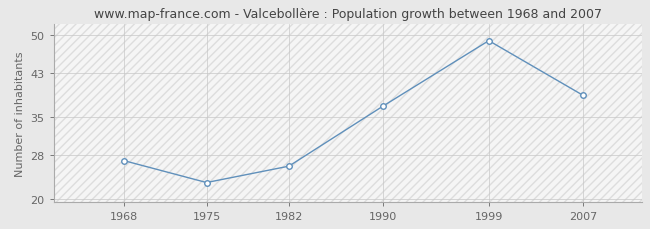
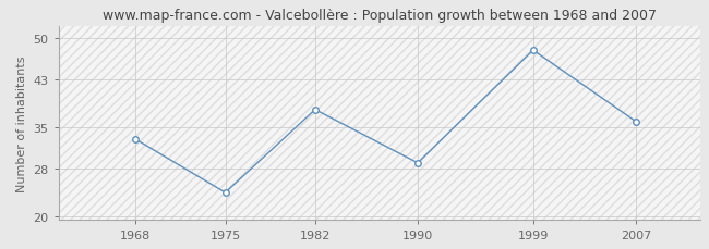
1968: 27 -> 33
1975: 23 -> 24
1982: 26 -> 38
1990: 37 -> 29
1999: 49 -> 48
2007: 39 -> 36
